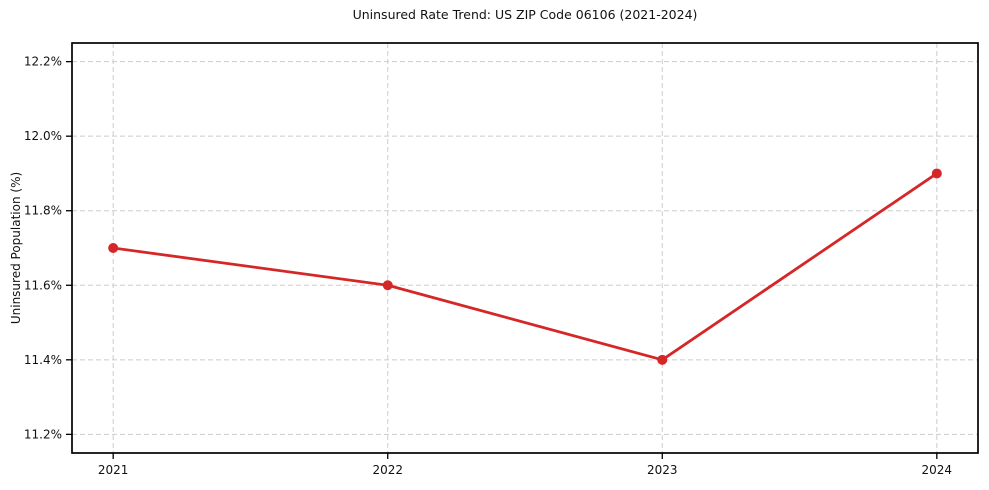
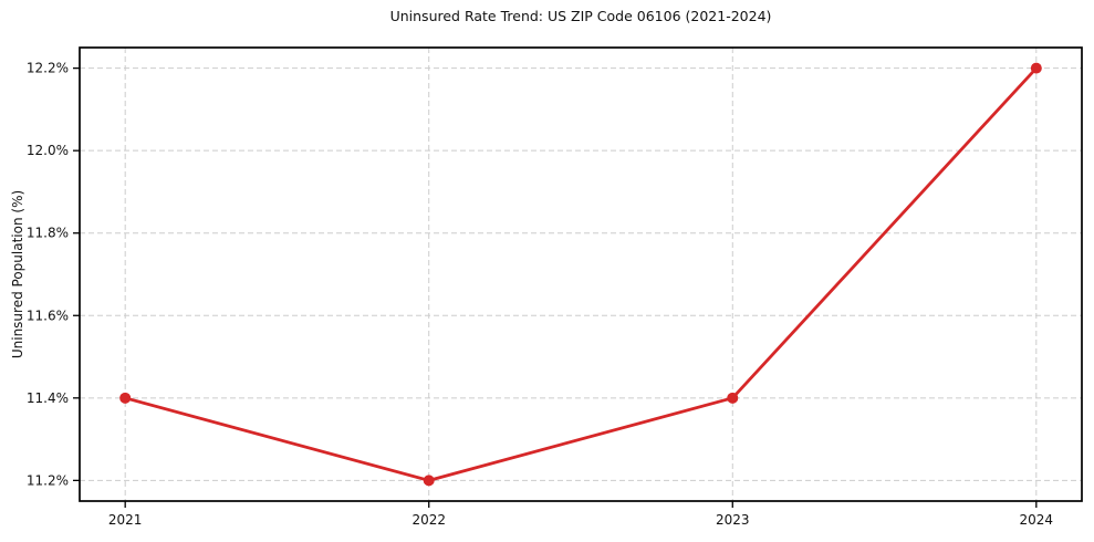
2021: 11.7% -> 11.4%
2022: 11.6% -> 11.2%
2024: 11.9% -> 12.2%
